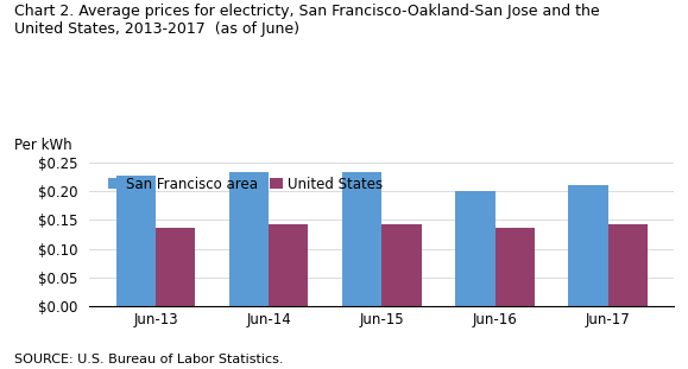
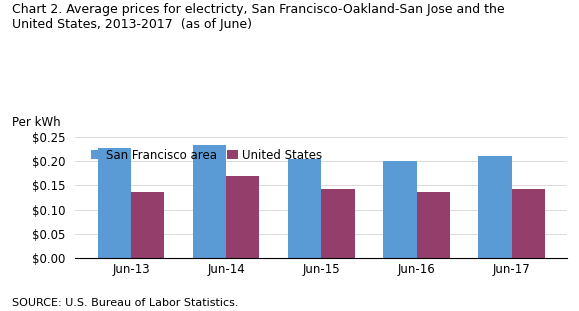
United States/Jun-14: $0.142 -> $0.170
San Francisco area/Jun-15: $0.233 -> $0.205
